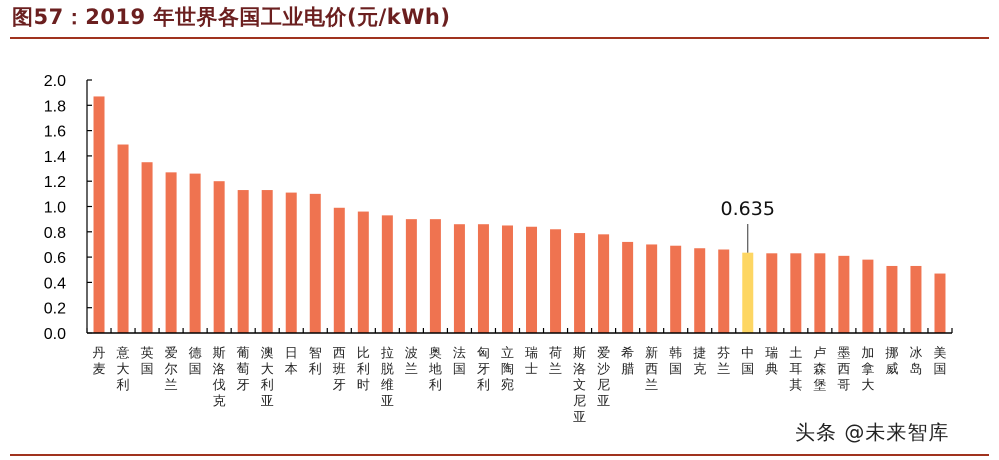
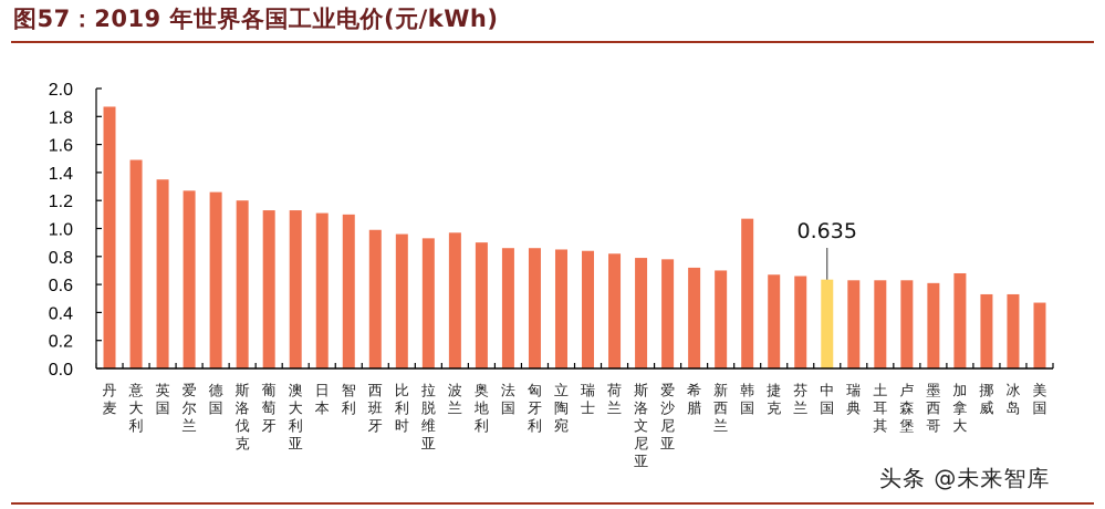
波兰: 0.90 -> 0.97
韩国: 0.69 -> 1.07
加拿大: 0.58 -> 0.68
